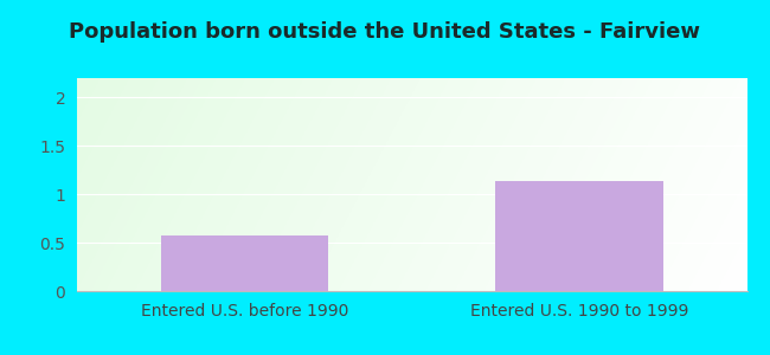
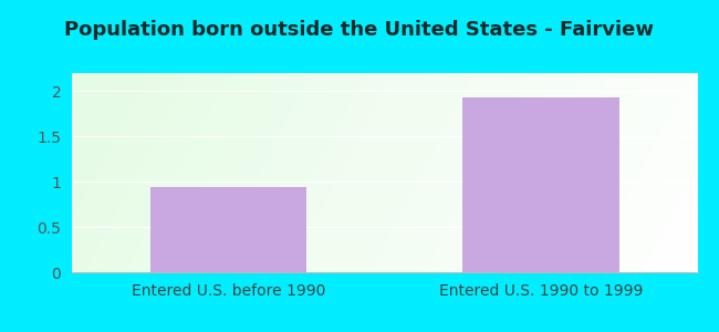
Entered U.S. before 1990: 0.58 -> 0.94
Entered U.S. 1990 to 1999: 1.14 -> 1.93
